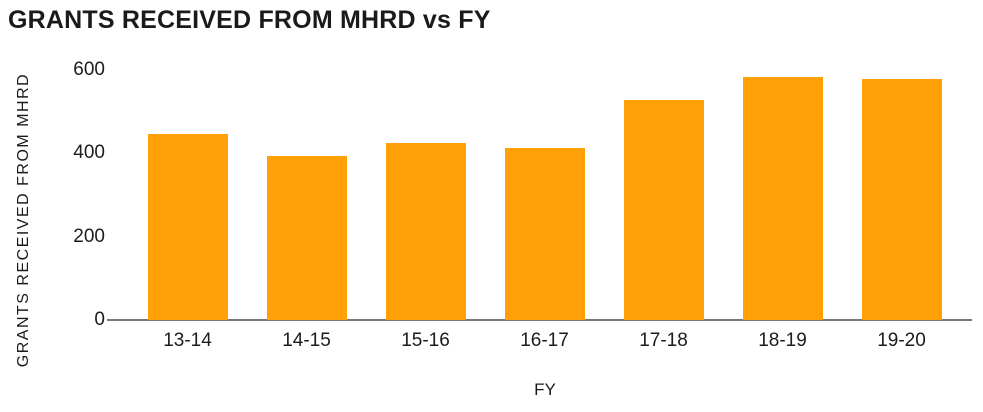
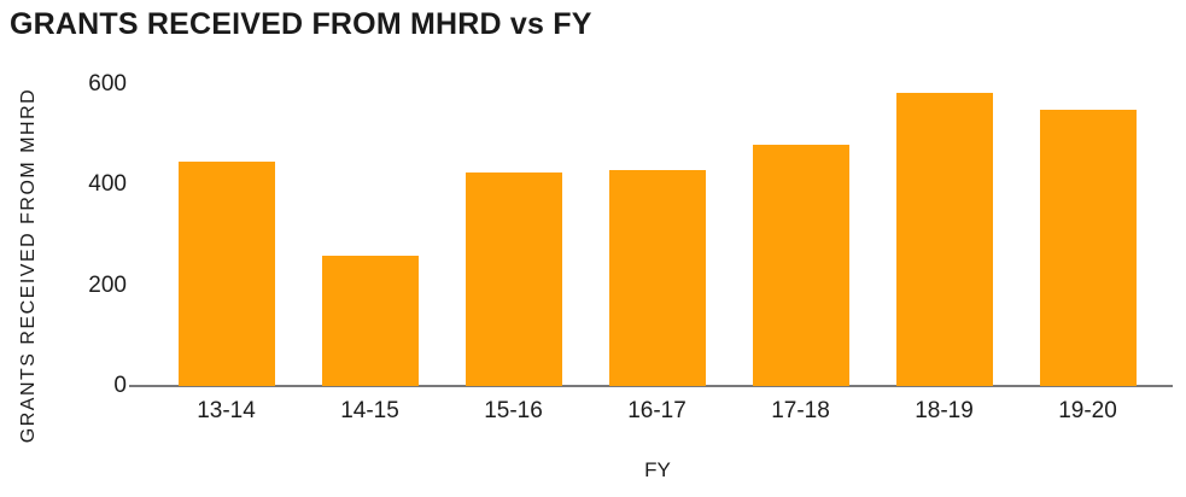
14-15: 390 -> 260
16-17: 410 -> 430
17-18: 530 -> 480
19-20: 580 -> 550
